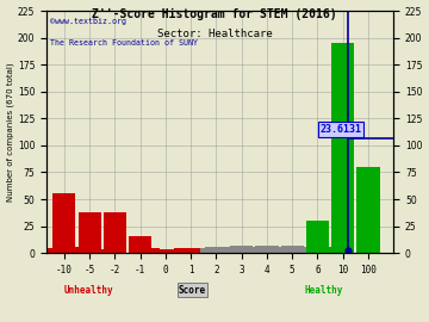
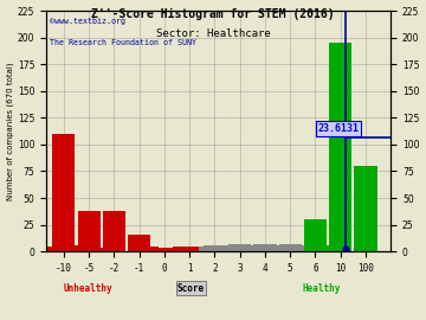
-10: 56 -> 110
